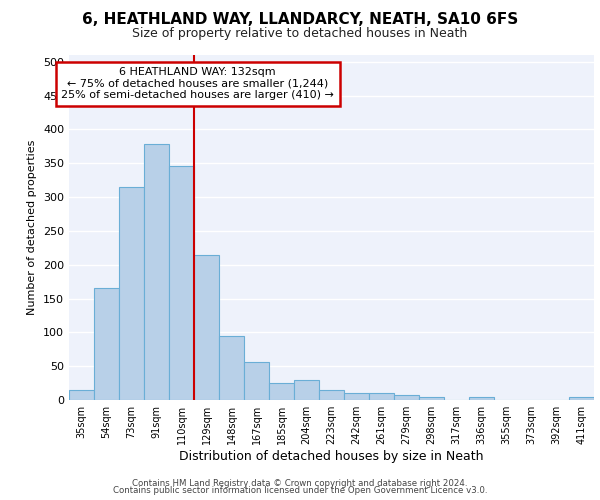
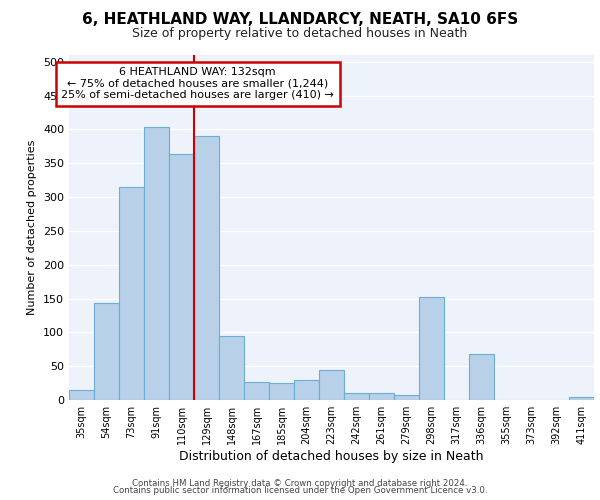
54sqm: 165 -> 144
91sqm: 378 -> 404
110sqm: 346 -> 364
129sqm: 215 -> 390
167sqm: 56 -> 26
223sqm: 15 -> 44
298sqm: 4 -> 152
336sqm: 4 -> 68
